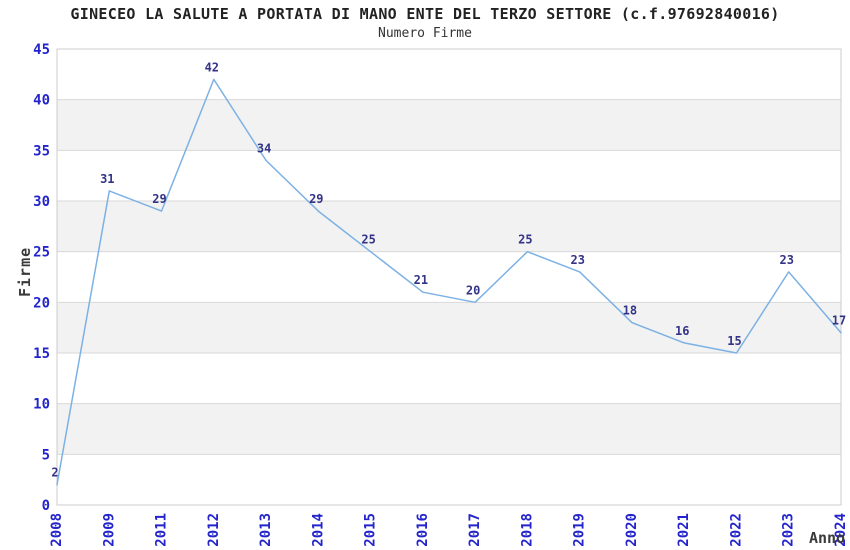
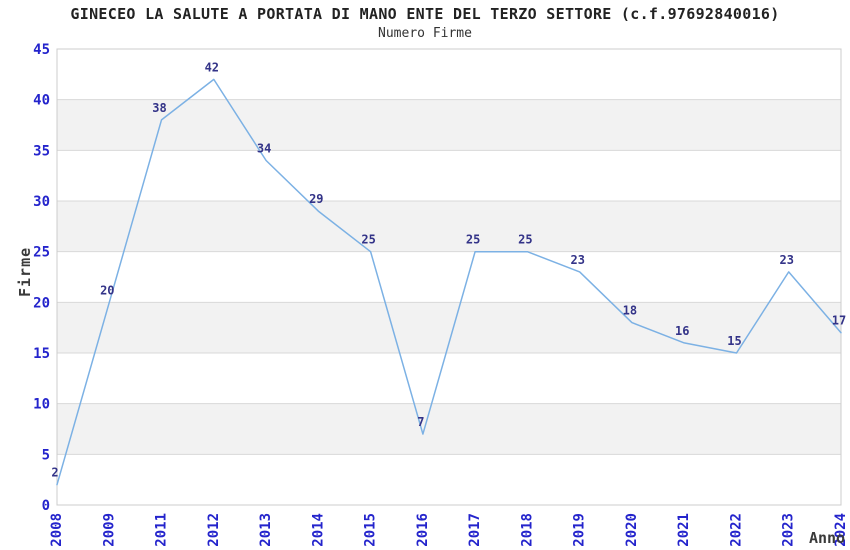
2009: 31 -> 20
2011: 29 -> 38
2016: 21 -> 7
2017: 20 -> 25
